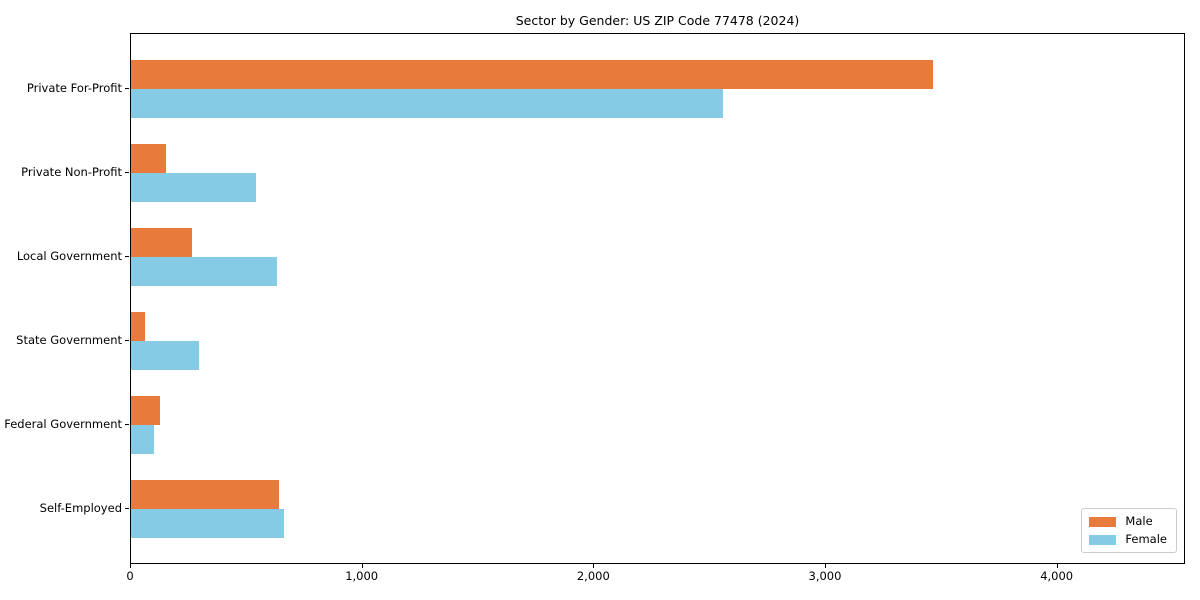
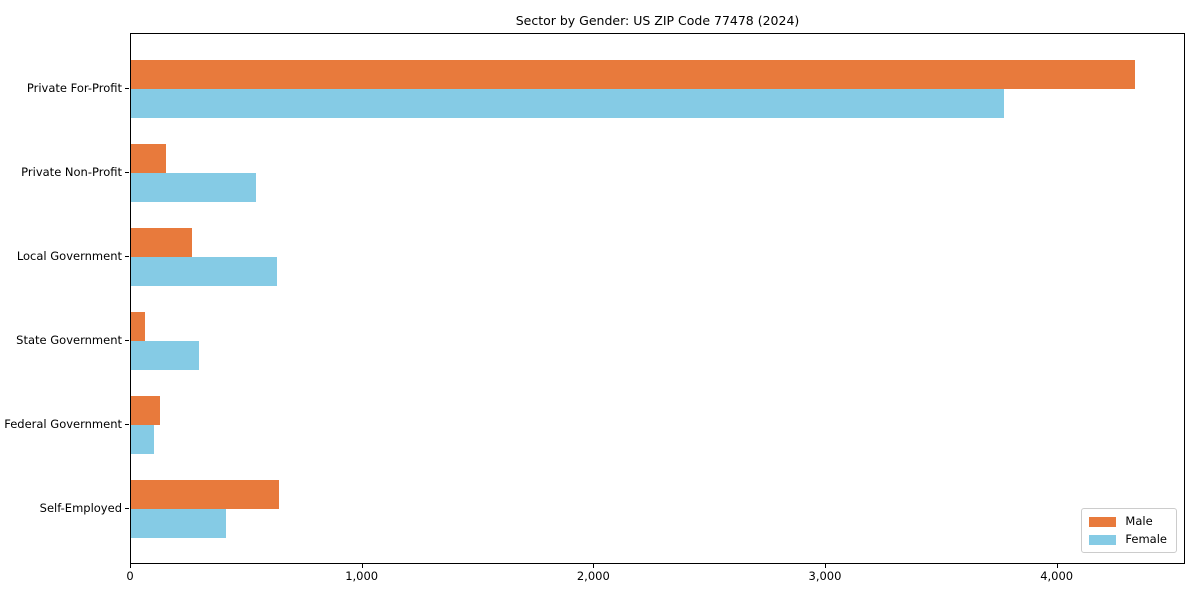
Male/Private For-Profit: 3470 -> 4340
Female/Private For-Profit: 2560 -> 3780
Female/Self-Employed: 660 -> 410
